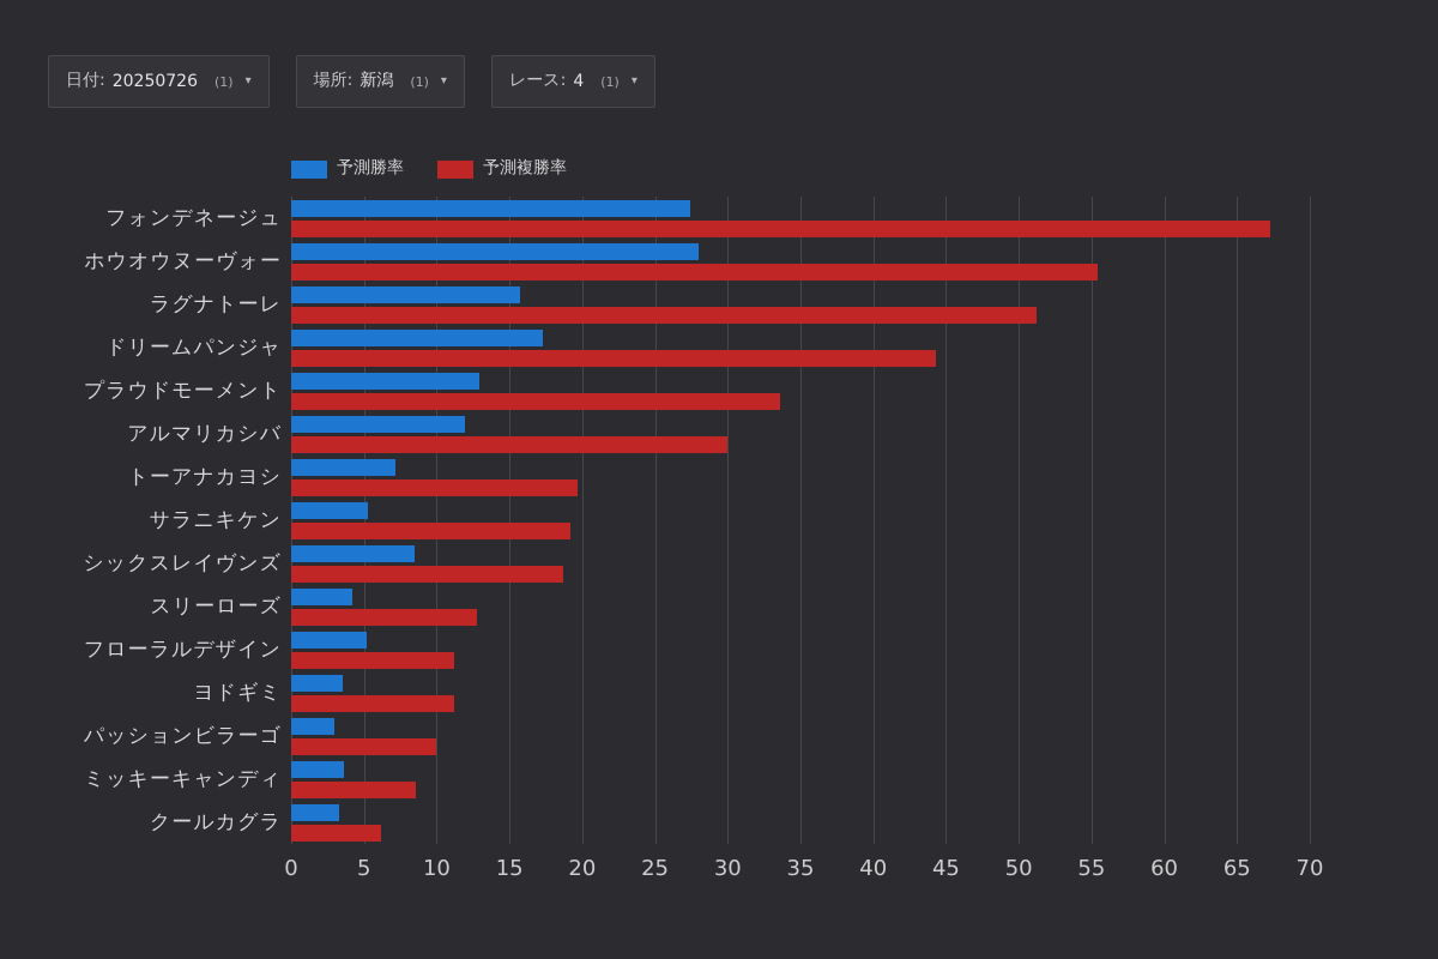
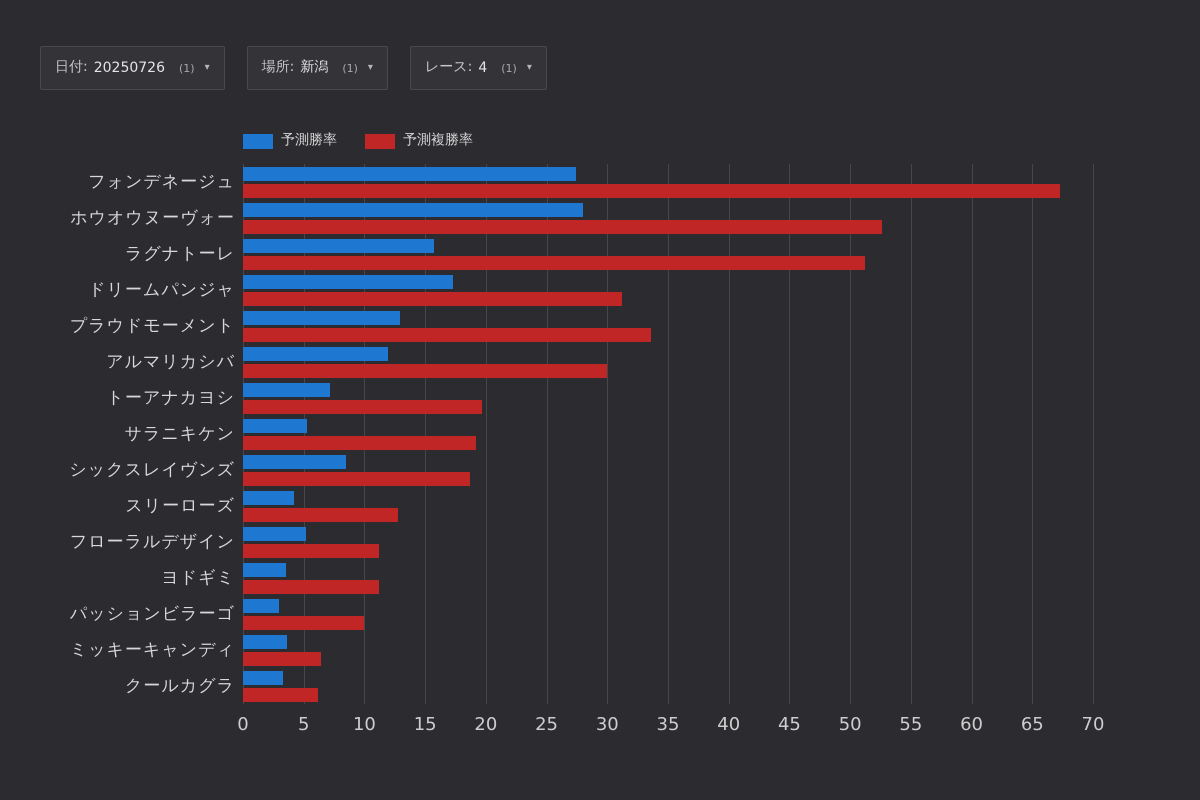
予測複勝率/ホウオウヌーヴォー: 55.4 -> 52.6
予測複勝率/ドリームパンジャ: 44.3 -> 31.2
予測複勝率/ミッキーキャンディ: 8.6 -> 6.4
